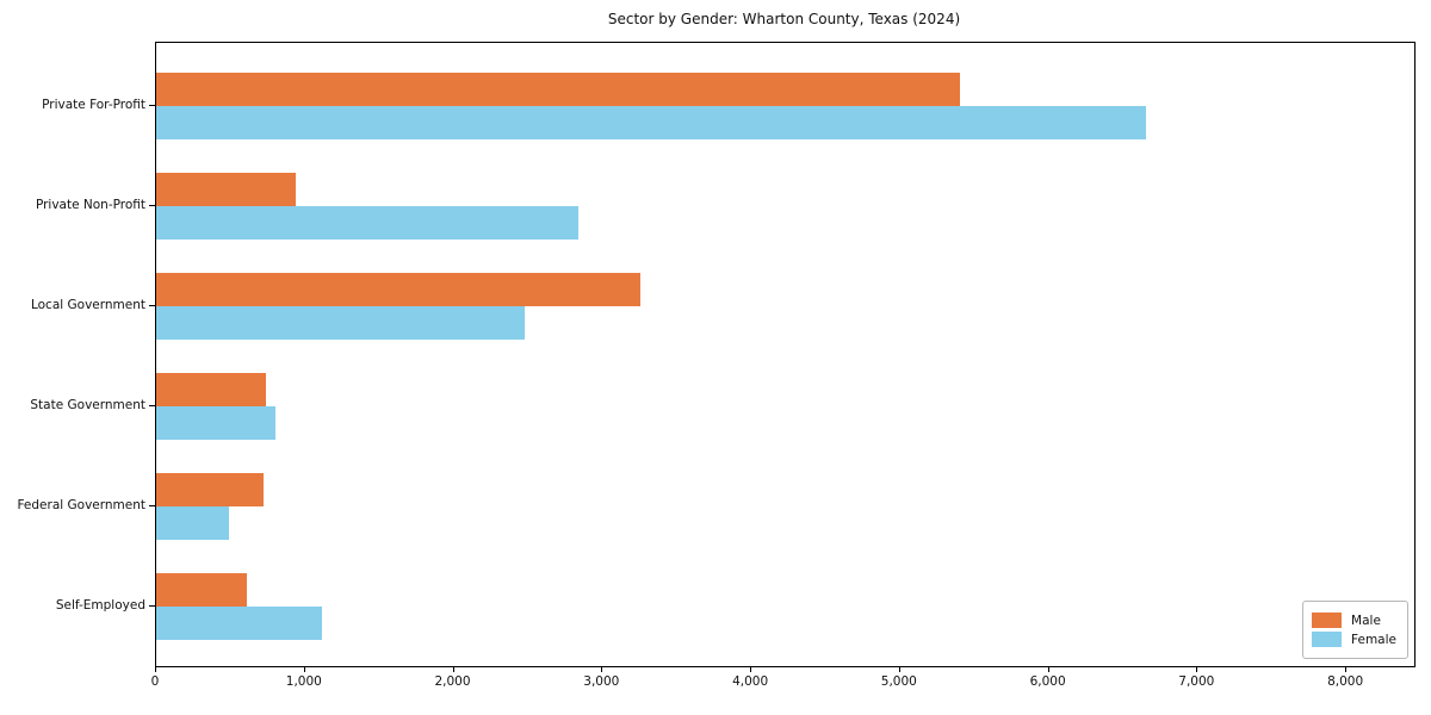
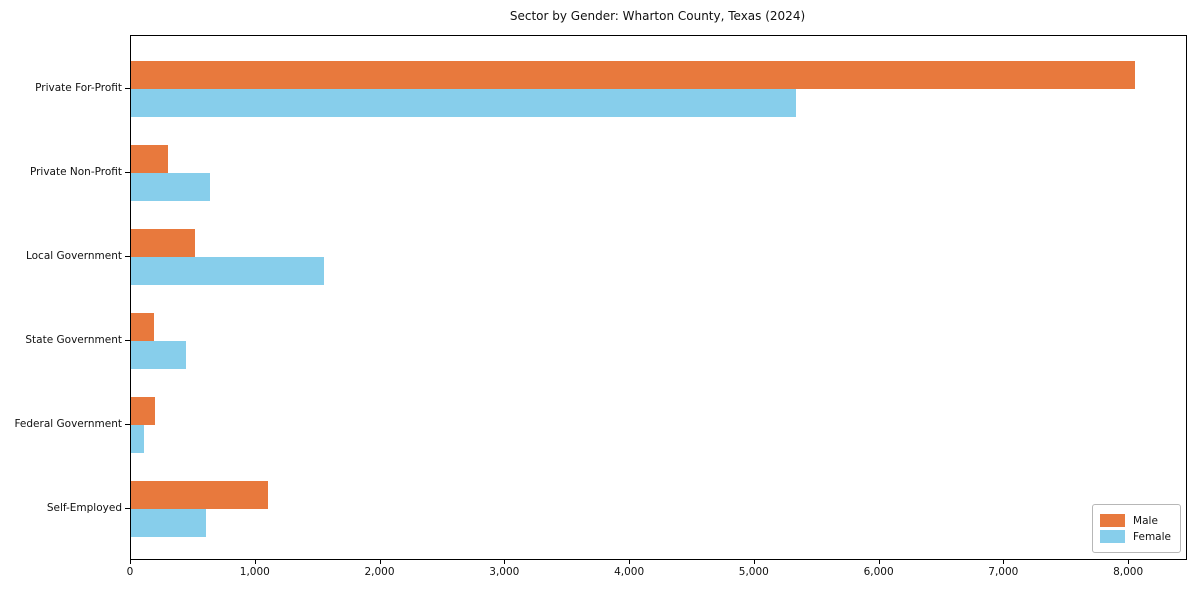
Male/Private For-Profit: 5400 -> 8050
Female/Private For-Profit: 6650 -> 5330
Male/Private Non-Profit: 940 -> 300
Female/Private Non-Profit: 2840 -> 630
Male/Local Government: 3250 -> 510
Female/Local Government: 2480 -> 1550
Male/State Government: 740 -> 180
Female/State Government: 800 -> 440
Male/Federal Government: 720 -> 190
Female/Federal Government: 490 -> 100
Male/Self-Employed: 610 -> 1100
Female/Self-Employed: 1110 -> 600
